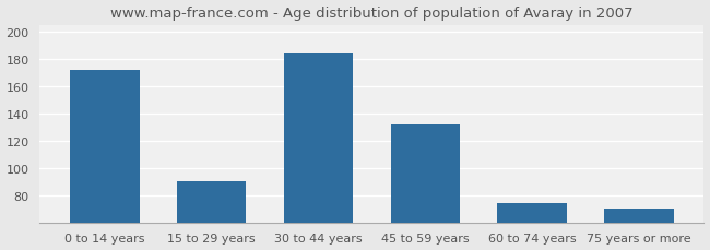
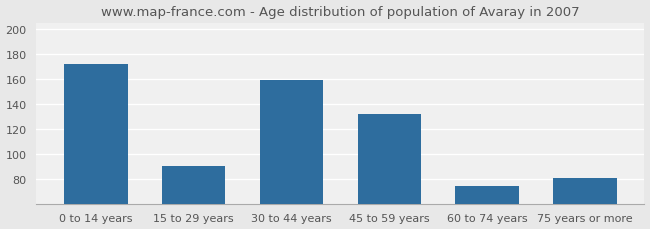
30 to 44 years: 184 -> 159
75 years or more: 70 -> 81
